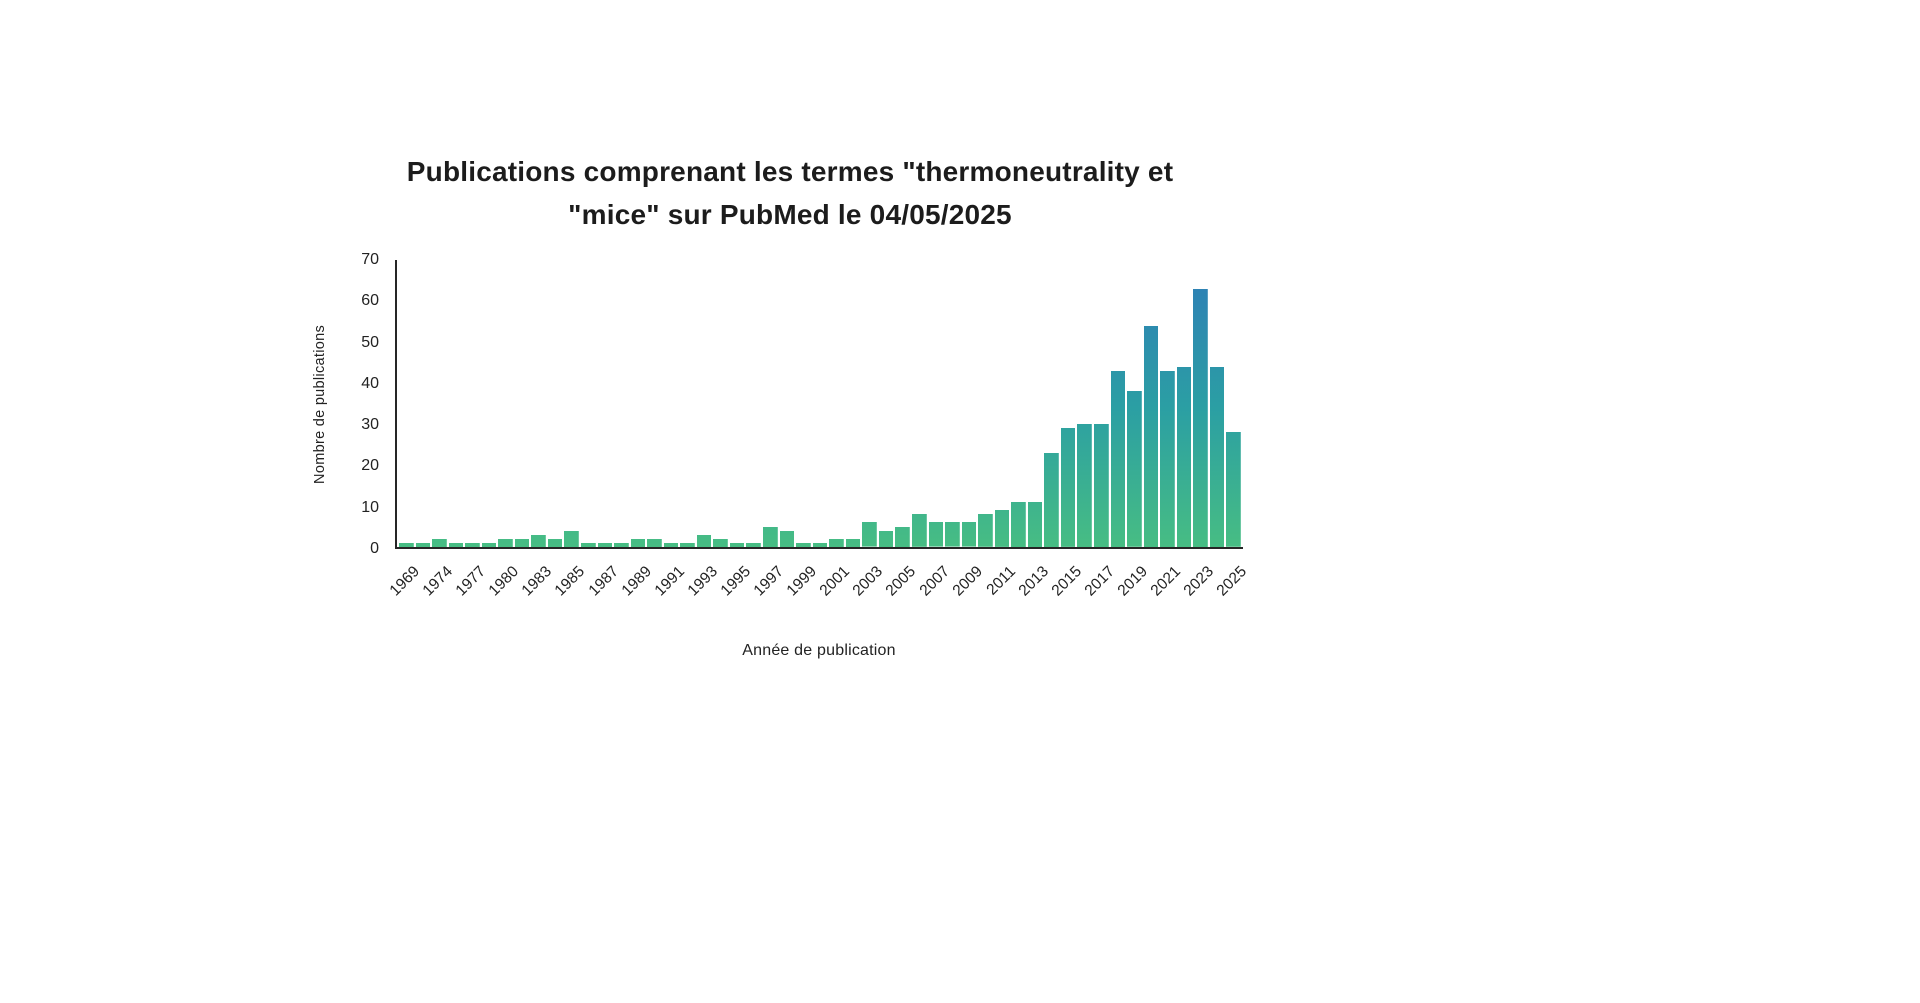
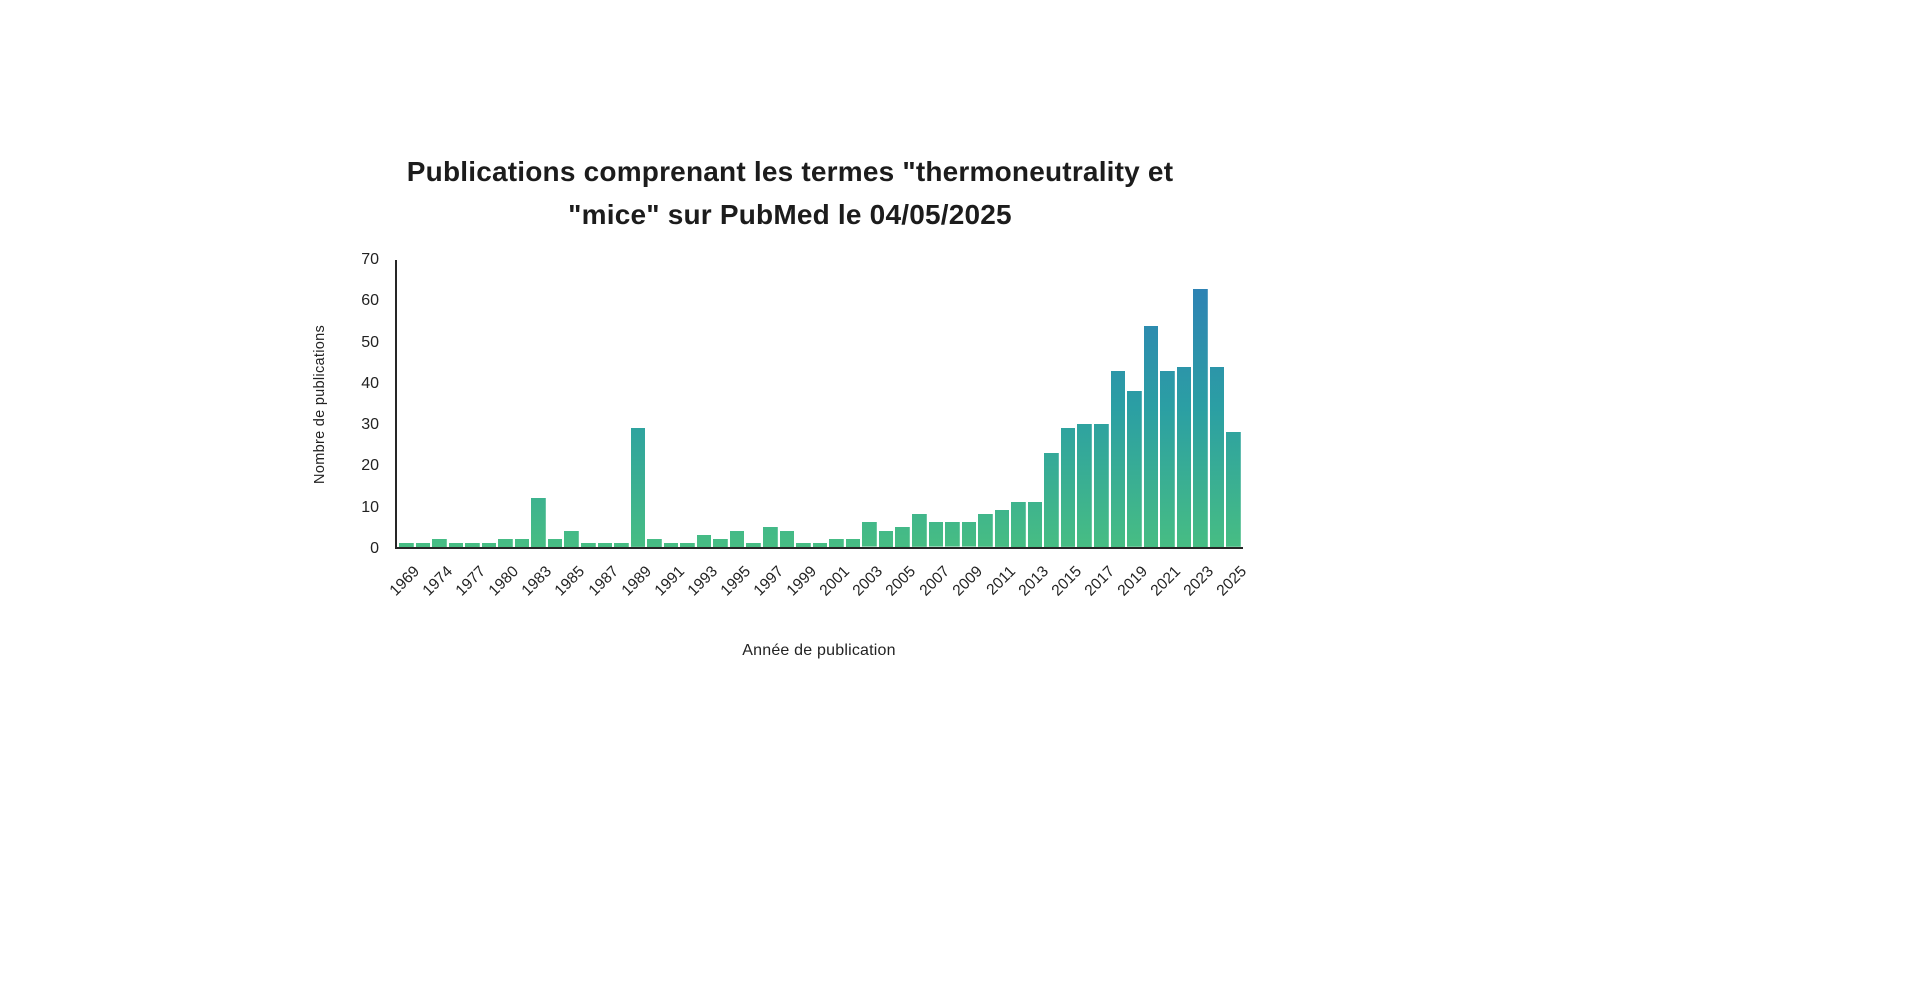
1983: 3 -> 12
1989: 2 -> 29
1995: 1 -> 4
